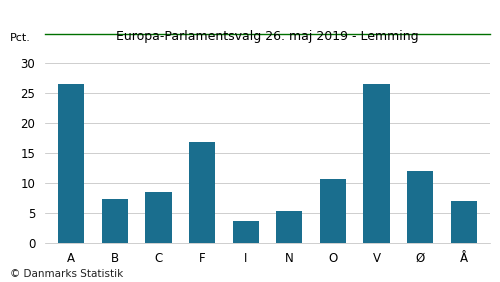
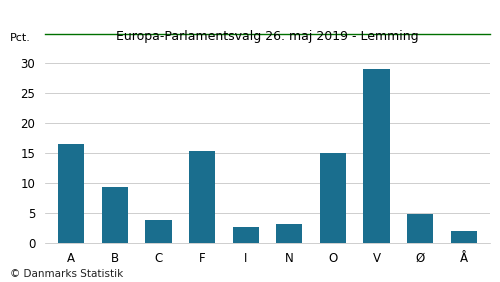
A: 26.4 -> 16.5
B: 7.2 -> 9.3
C: 8.4 -> 3.8
F: 16.8 -> 15.2
I: 3.6 -> 2.6
N: 5.2 -> 3.1
O: 10.6 -> 15.0
V: 26.4 -> 28.9
Ø: 12.0 -> 4.8
Å: 7.0 -> 1.9
